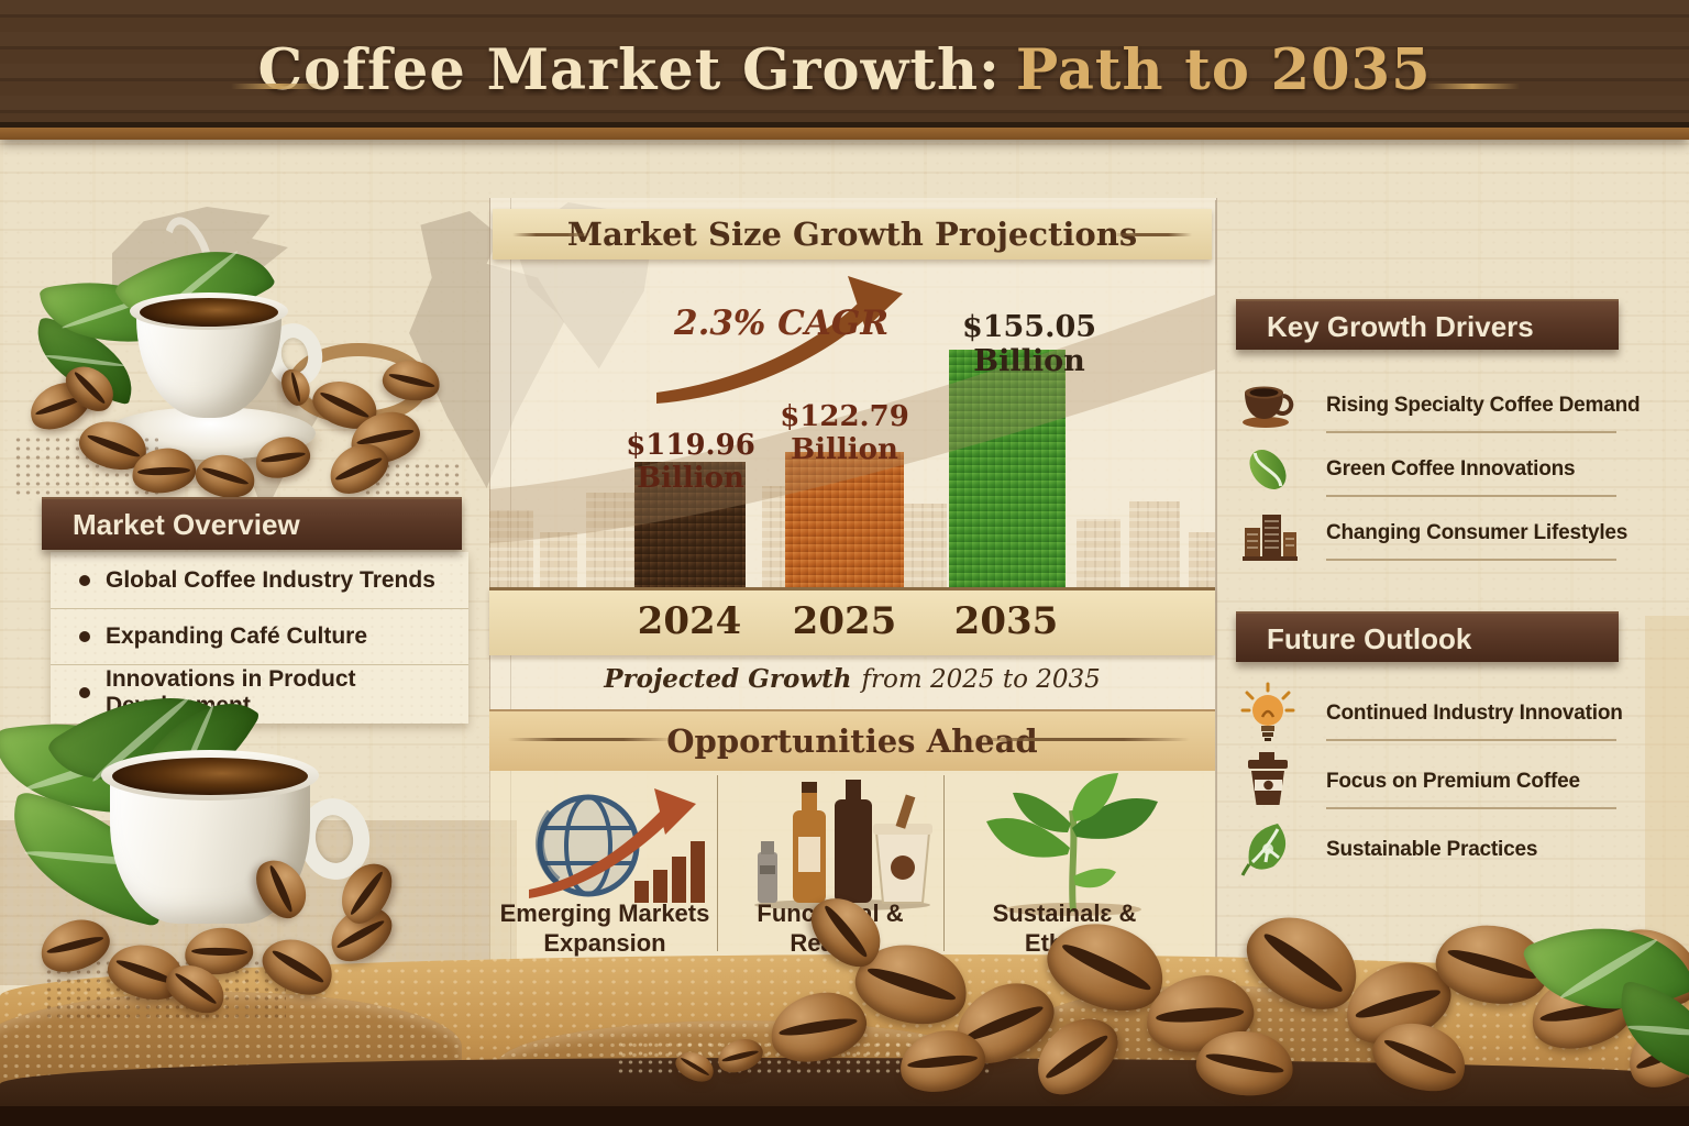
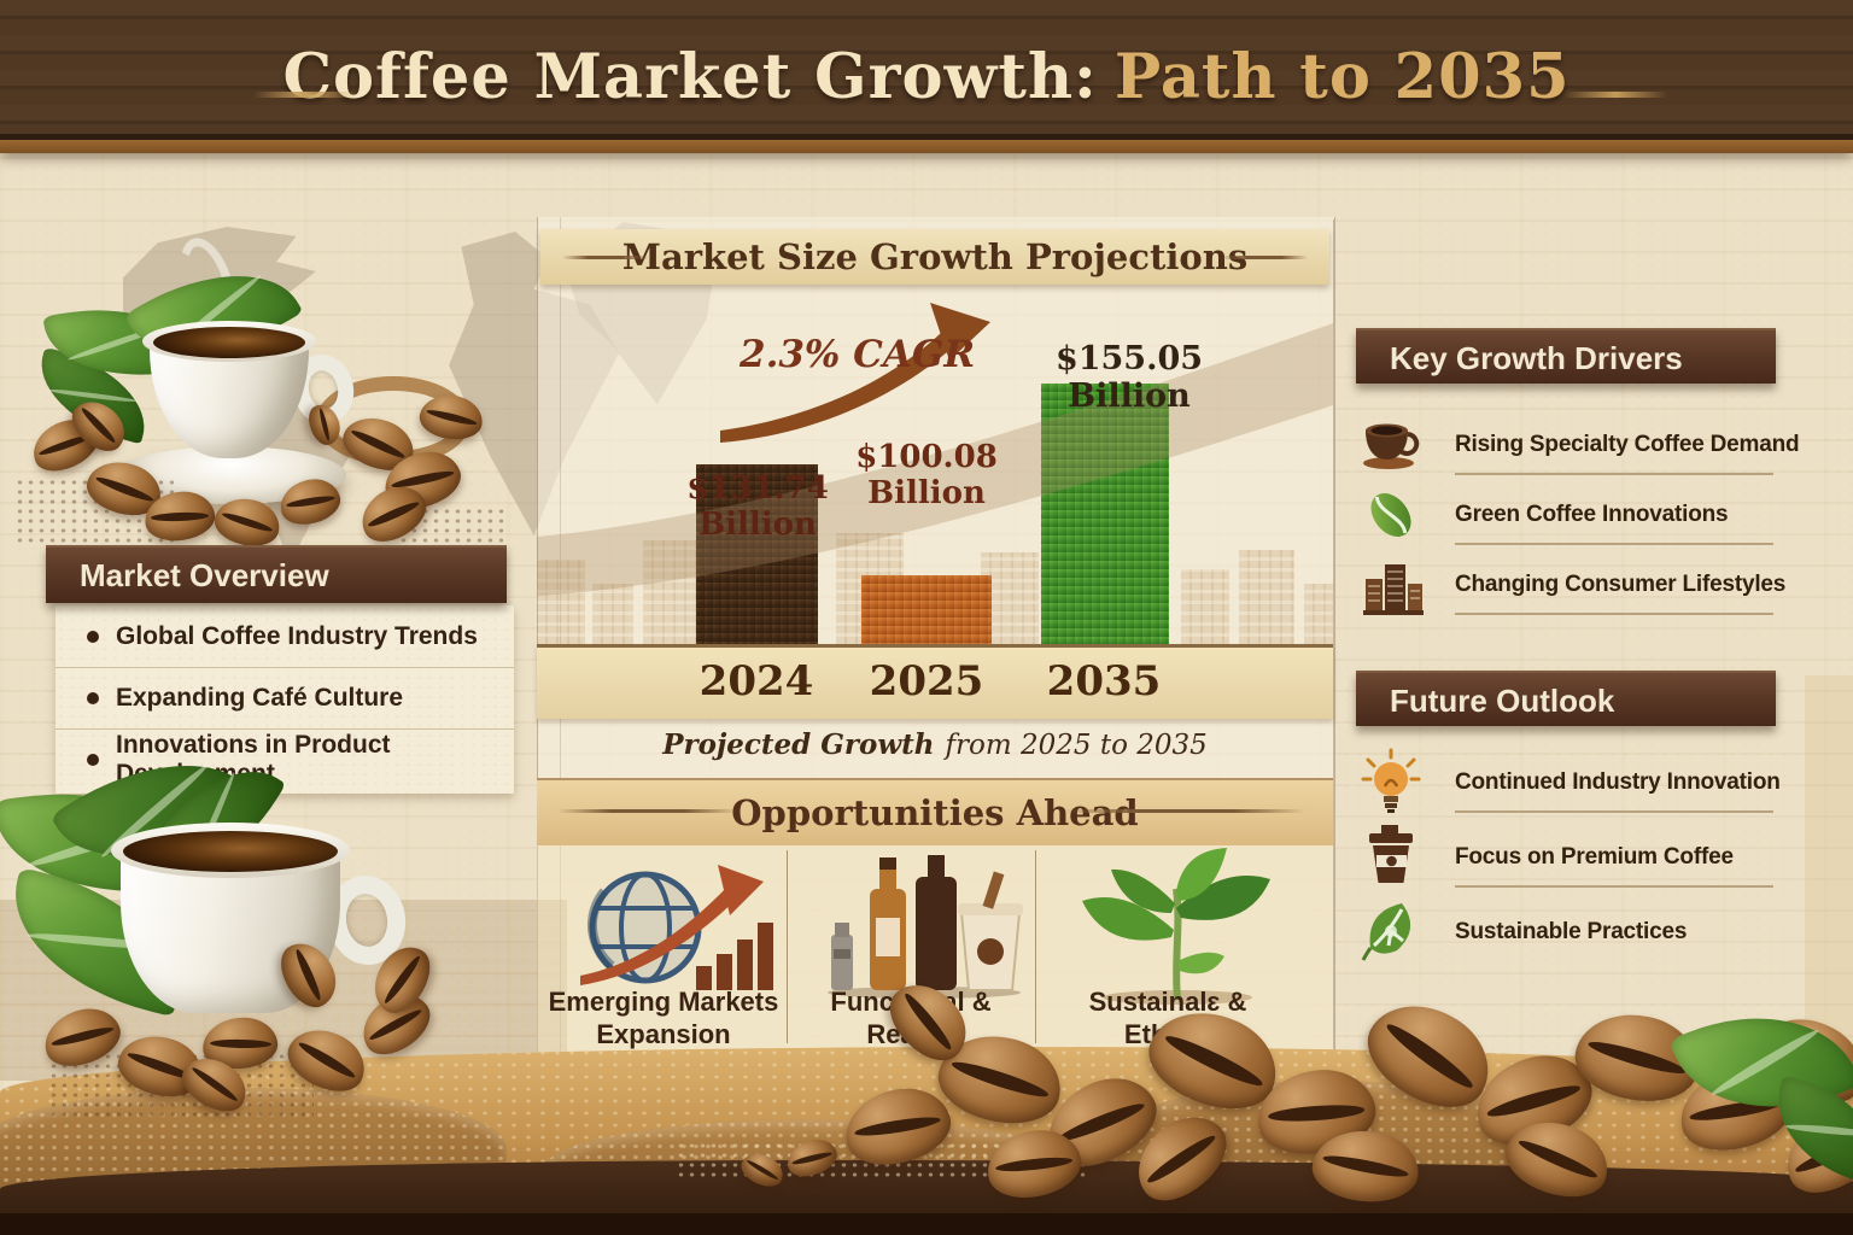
2024: $119.96 -> $131.74
2025: $122.79 -> $100.08
